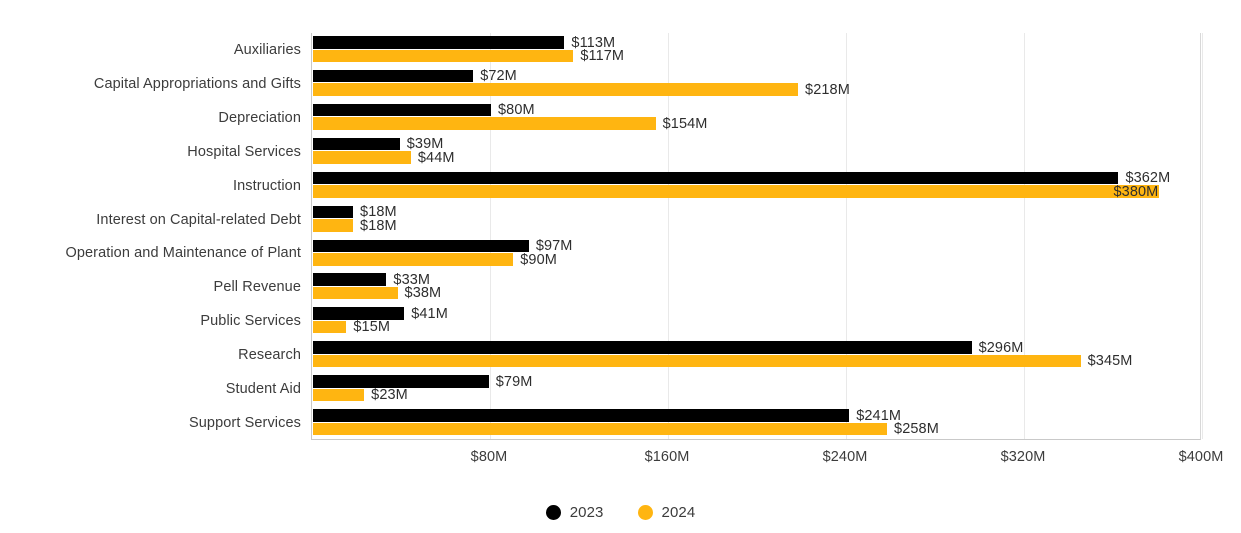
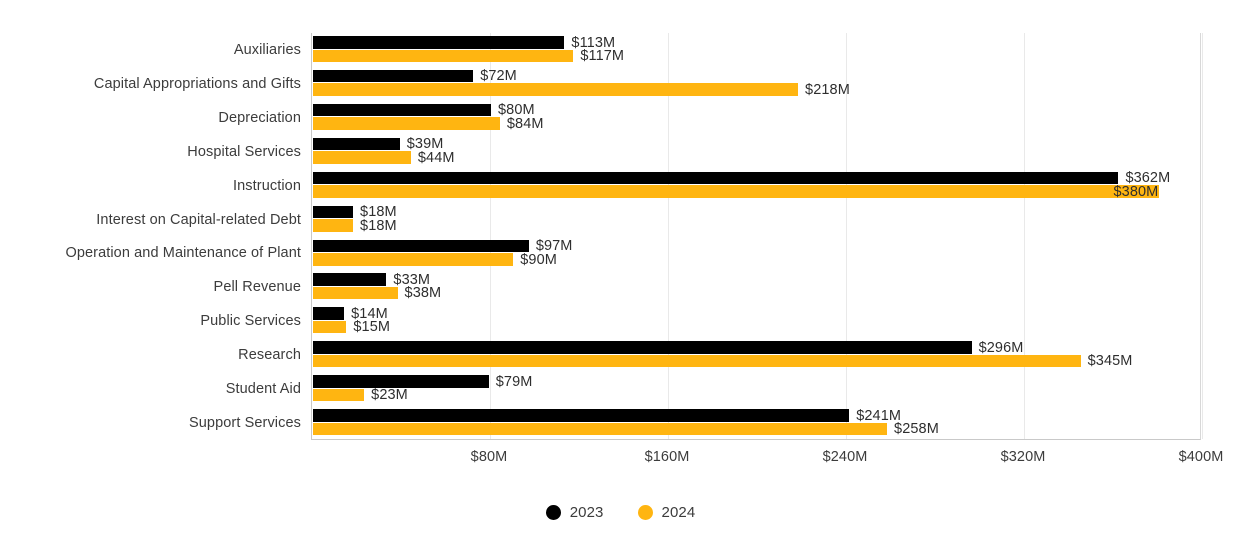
2024/Depreciation: $154M -> $84M
2023/Public Services: $41M -> $14M
